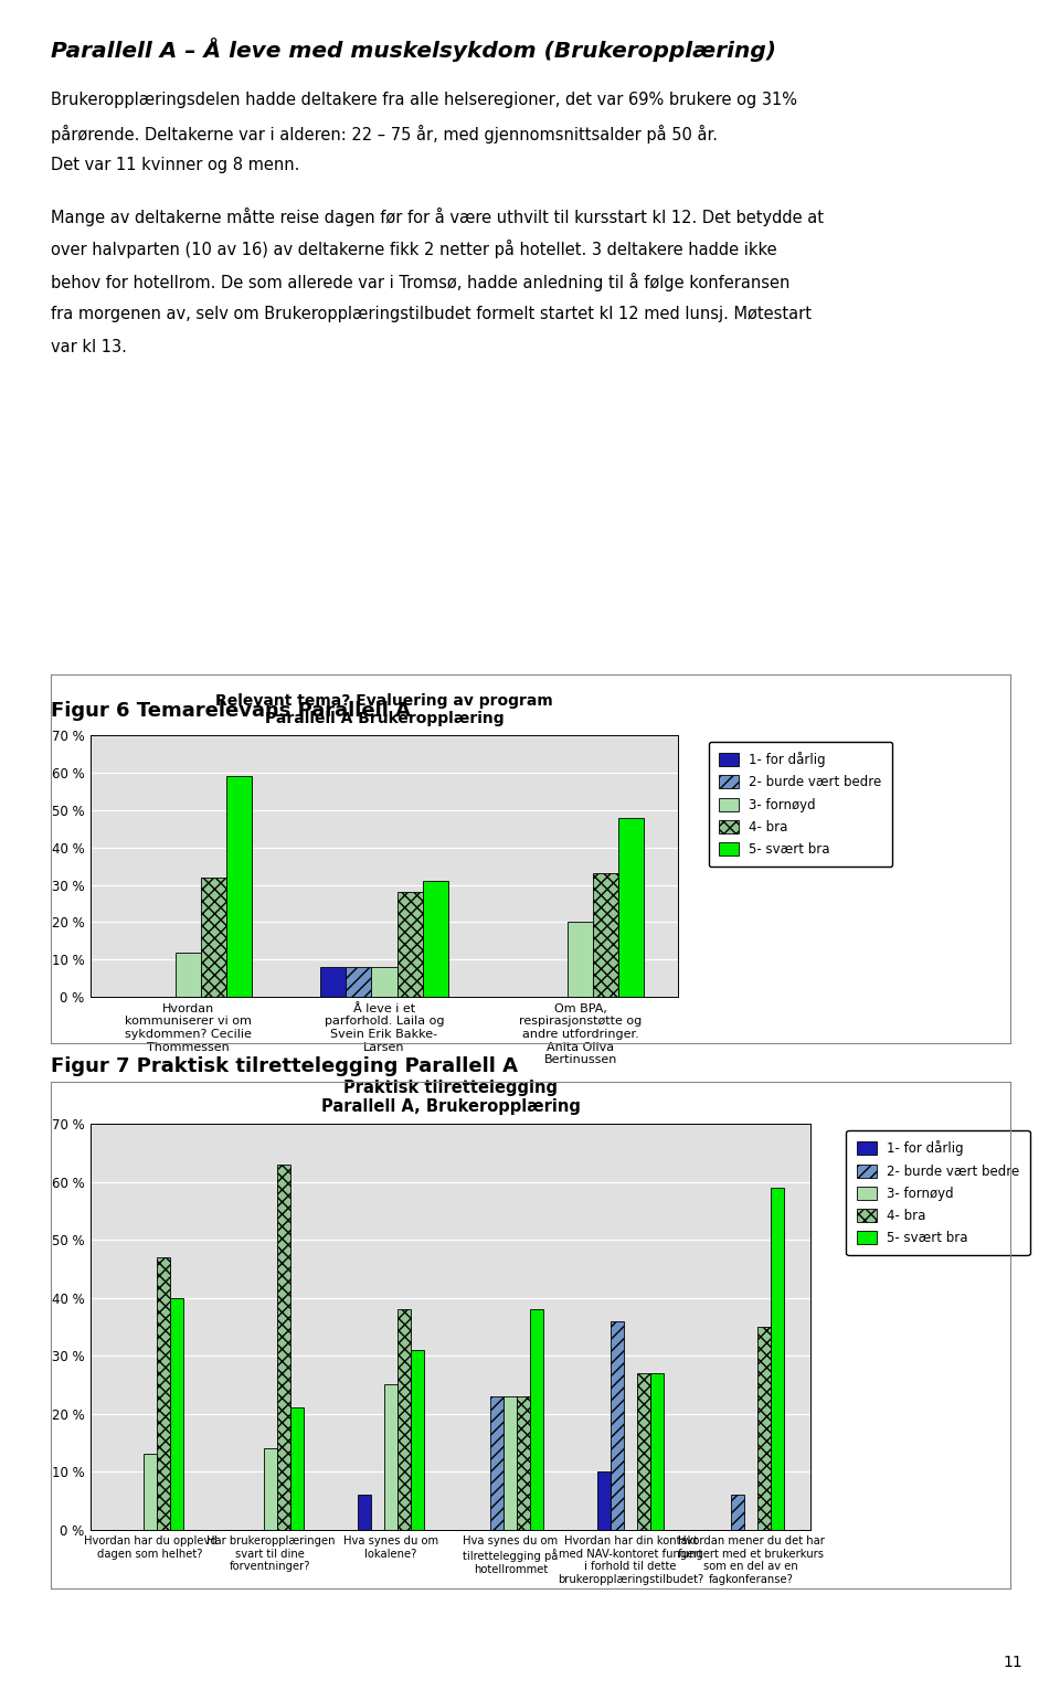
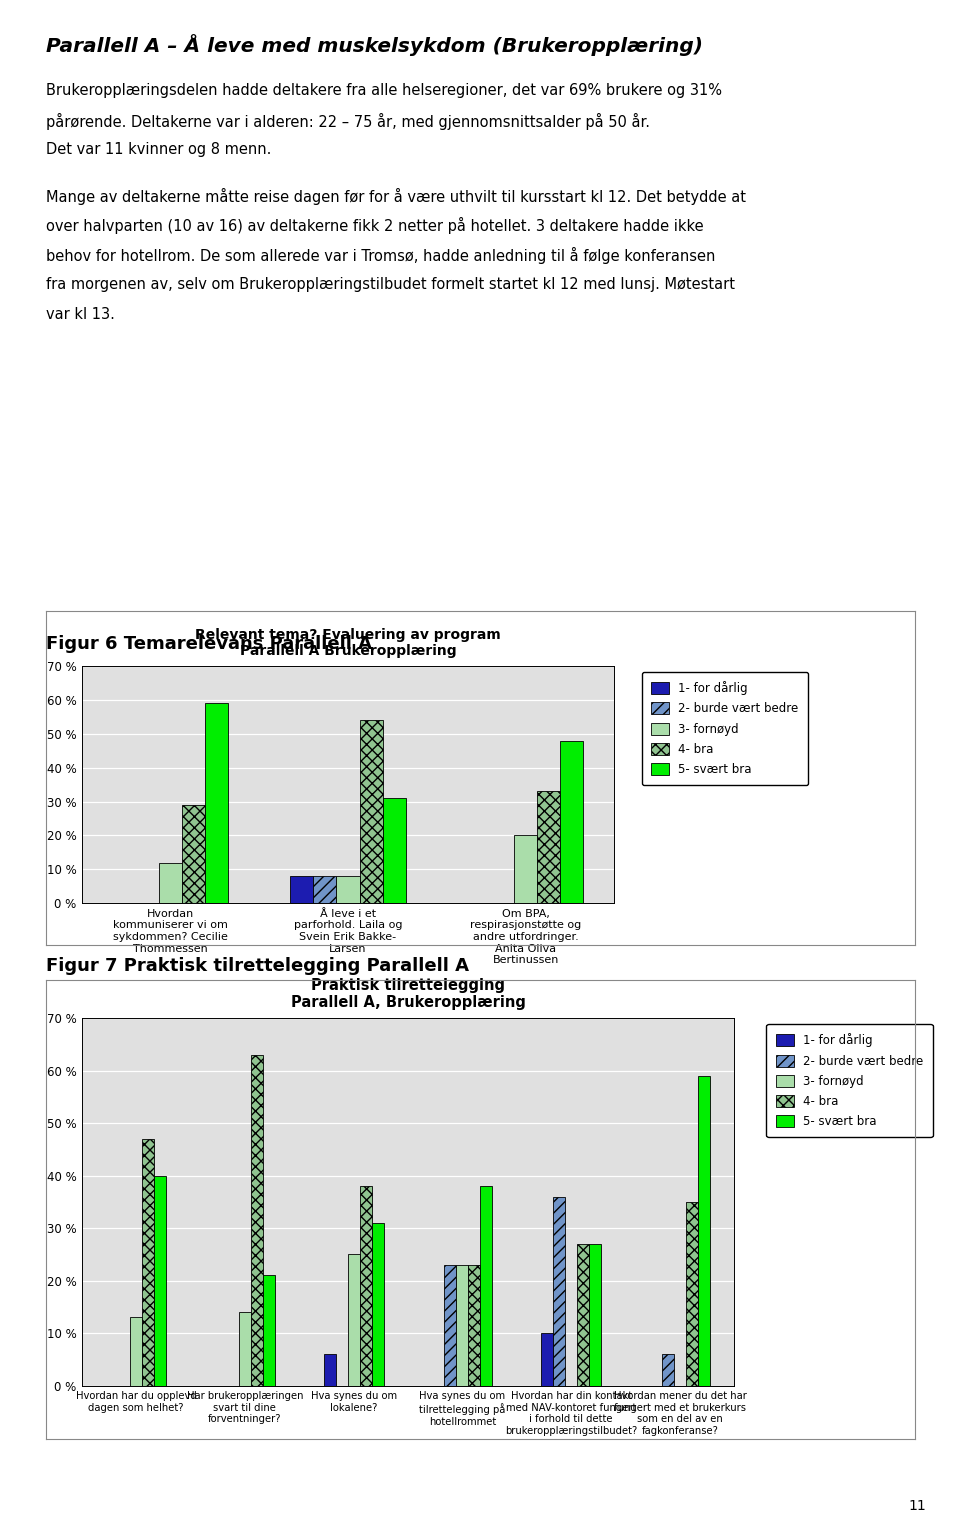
4- bra/Hvordan kommuniserer vi om sykdommen? Cecilie Thommessen: 32 % -> 29 %
4- bra/Å leve i et parforhold. Laila og Svein Erik Bakke- Larsen: 28 % -> 54 %
